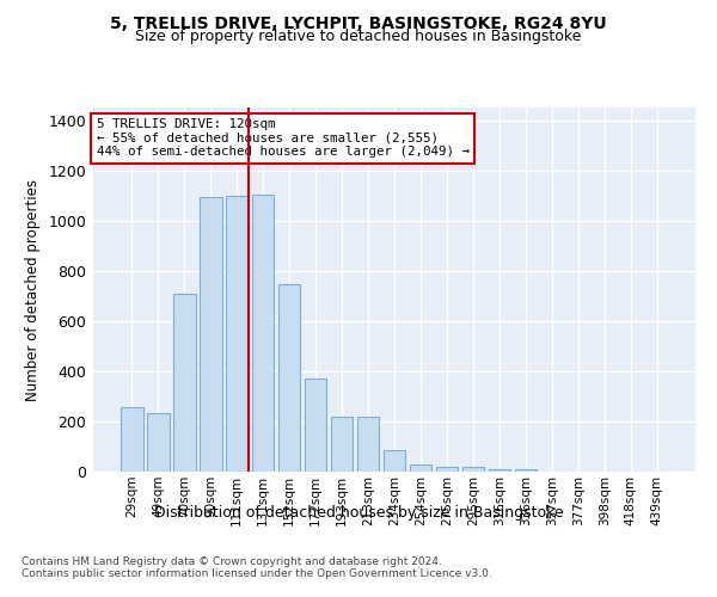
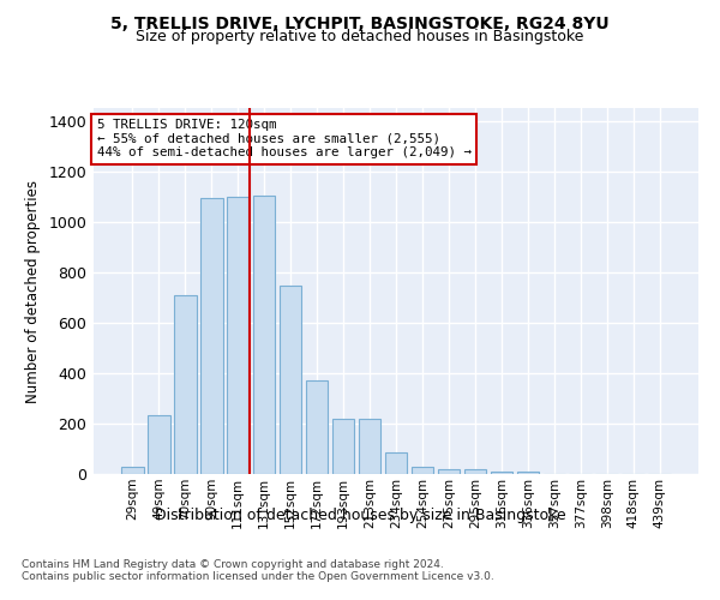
29sqm: 255 -> 30
